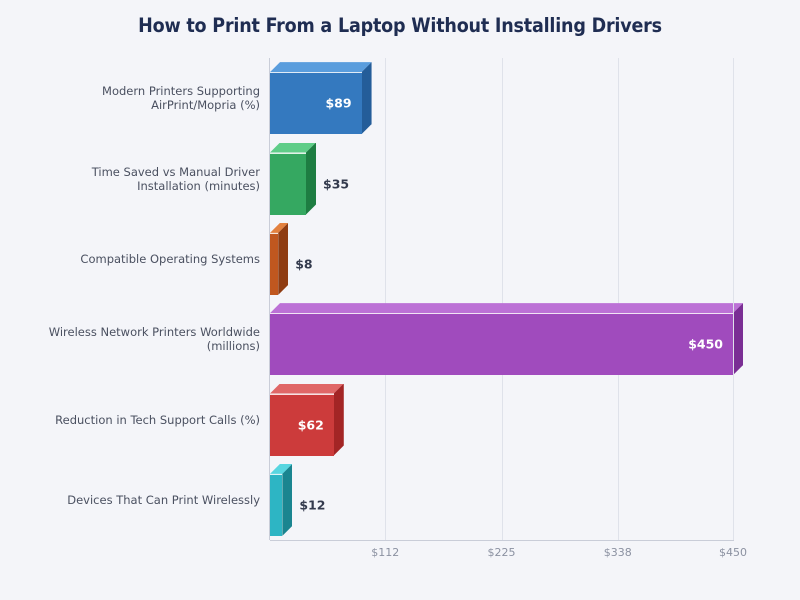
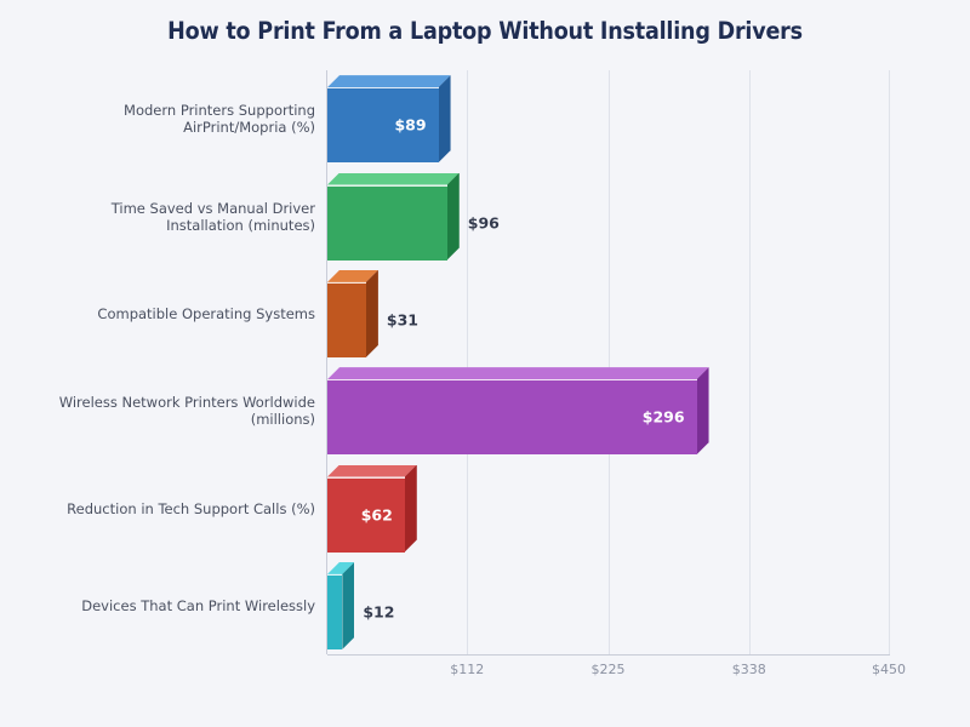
Time Saved vs Manual Driver Installation (minutes): $35 -> $96
Compatible Operating Systems: $8 -> $31
Wireless Network Printers Worldwide (millions): $450 -> $296
